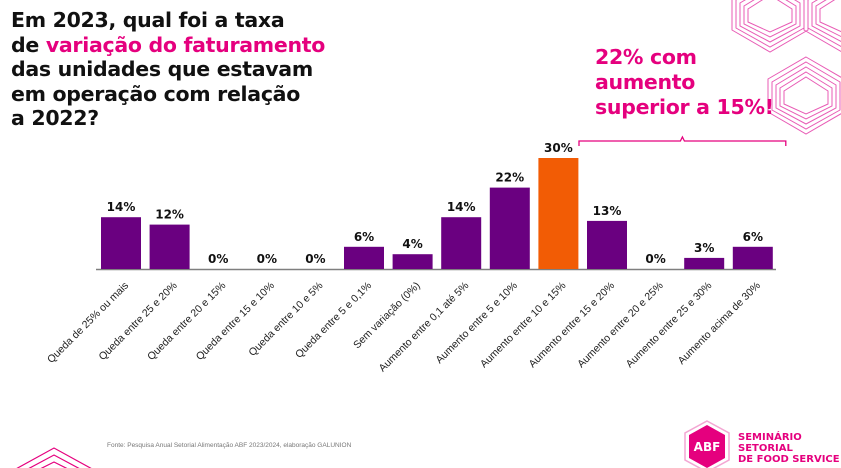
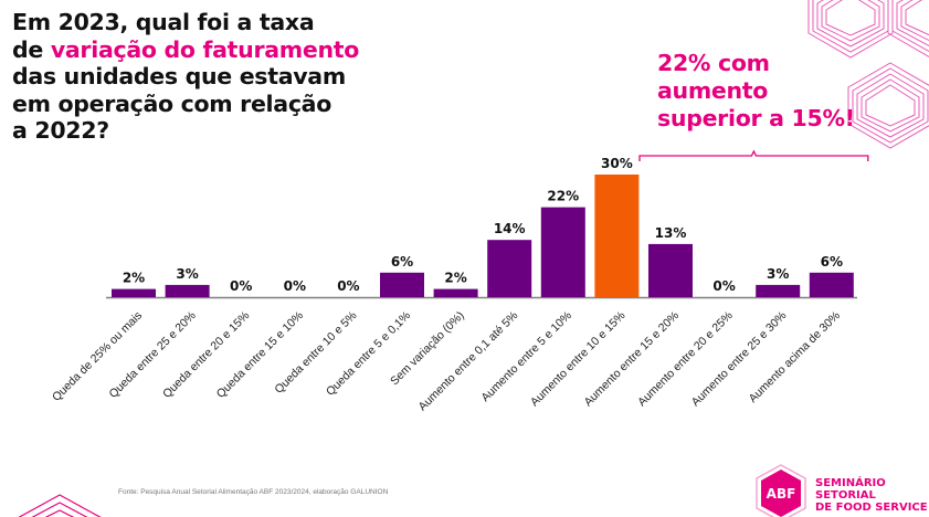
Queda de 25% ou mais: 14% -> 2%
Queda entre 25 e 20%: 12% -> 3%
Sem variação (0%): 4% -> 2%
